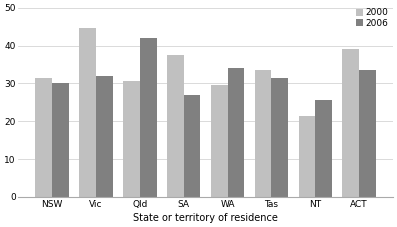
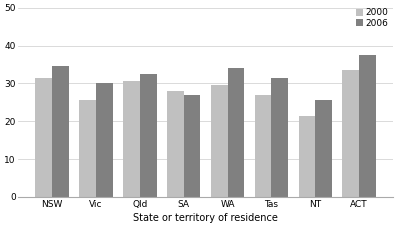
2006/NSW: 30.0 -> 34.5
2000/Vic: 44.5 -> 25.5
2006/Vic: 32.0 -> 30.0
2006/Qld: 42.0 -> 32.5
2000/SA: 37.5 -> 28.0
2000/Tas: 33.5 -> 27.0
2000/ACT: 39.0 -> 33.5
2006/ACT: 33.5 -> 37.5
